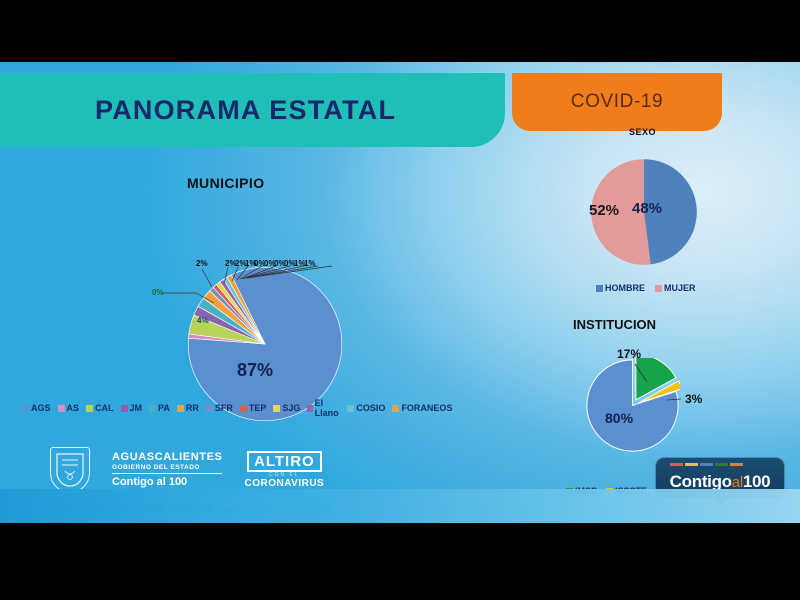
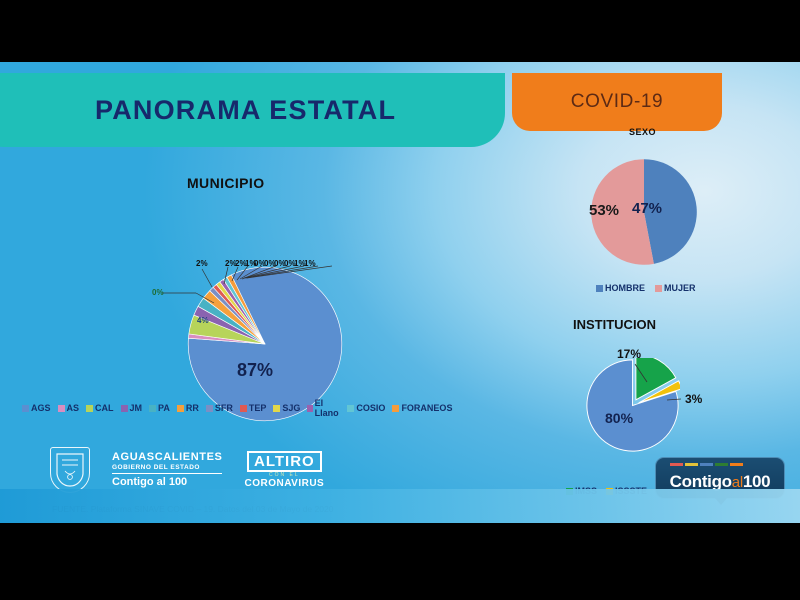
SEXO/HOMBRE: 48% -> 47%
SEXO/MUJER: 52% -> 53%
